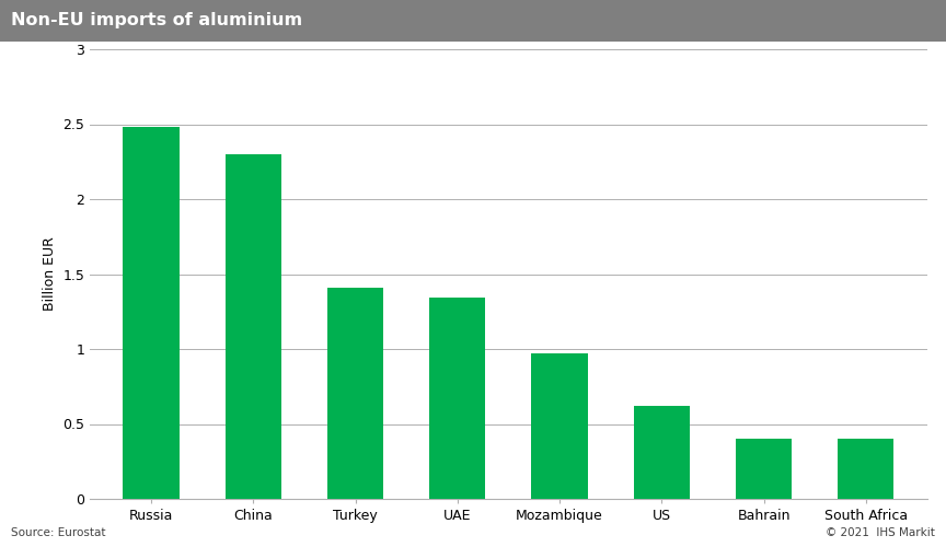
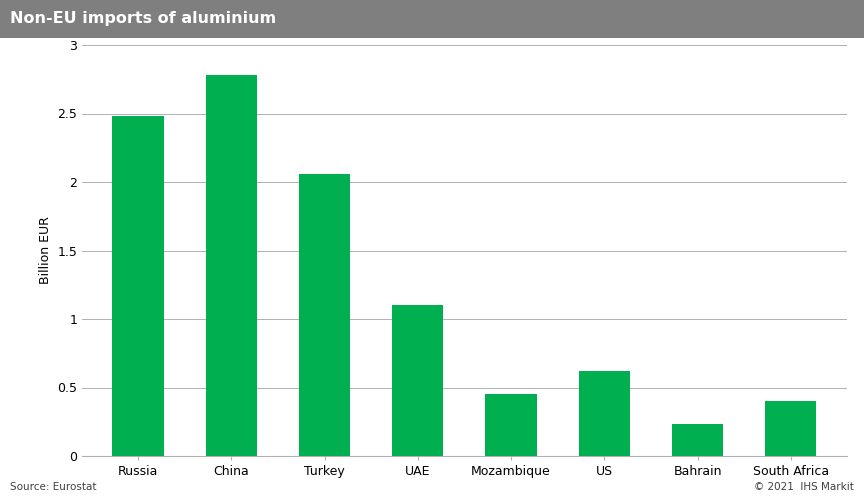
China: 2.30 -> 2.78
Turkey: 1.41 -> 2.06
UAE: 1.34 -> 1.10
Mozambique: 0.97 -> 0.45
Bahrain: 0.40 -> 0.23
